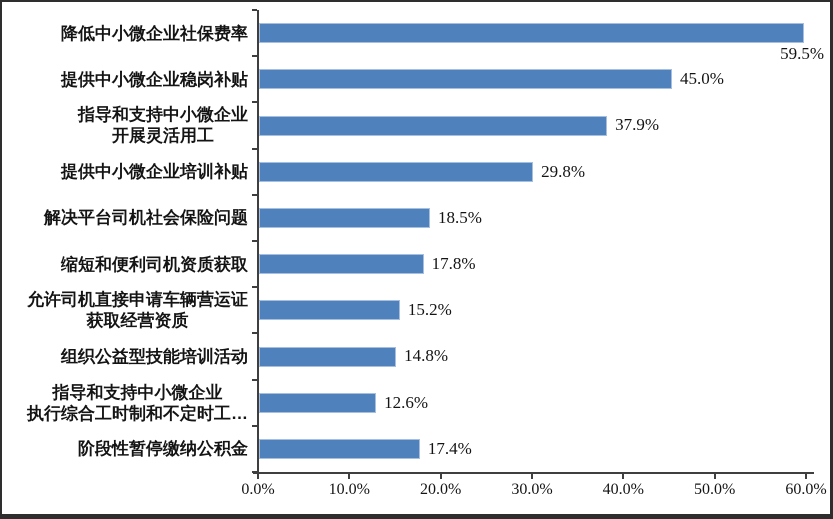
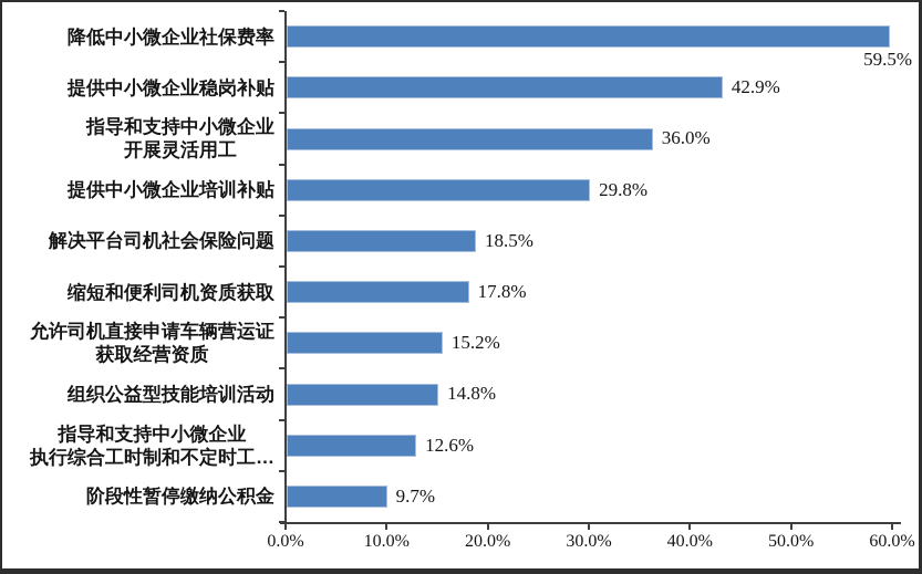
提供中小微企业稳岗补贴: 45.0% -> 42.9%
指导和支持中小微企业 开展灵活用工: 37.9% -> 36.0%
阶段性暂停缴纳公积金: 17.4% -> 9.7%
